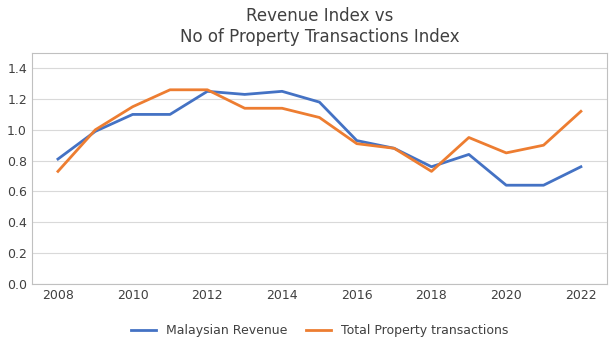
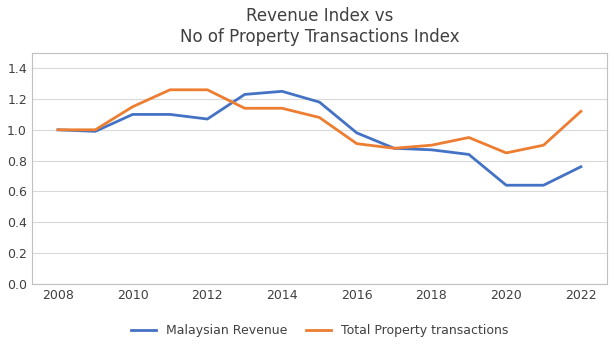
Malaysian Revenue/2008: 0.81 -> 1.00
Total Property transactions/2008: 0.73 -> 1.00
Malaysian Revenue/2012: 1.25 -> 1.07
Malaysian Revenue/2016: 0.93 -> 0.98
Malaysian Revenue/2018: 0.76 -> 0.87
Total Property transactions/2018: 0.73 -> 0.90
